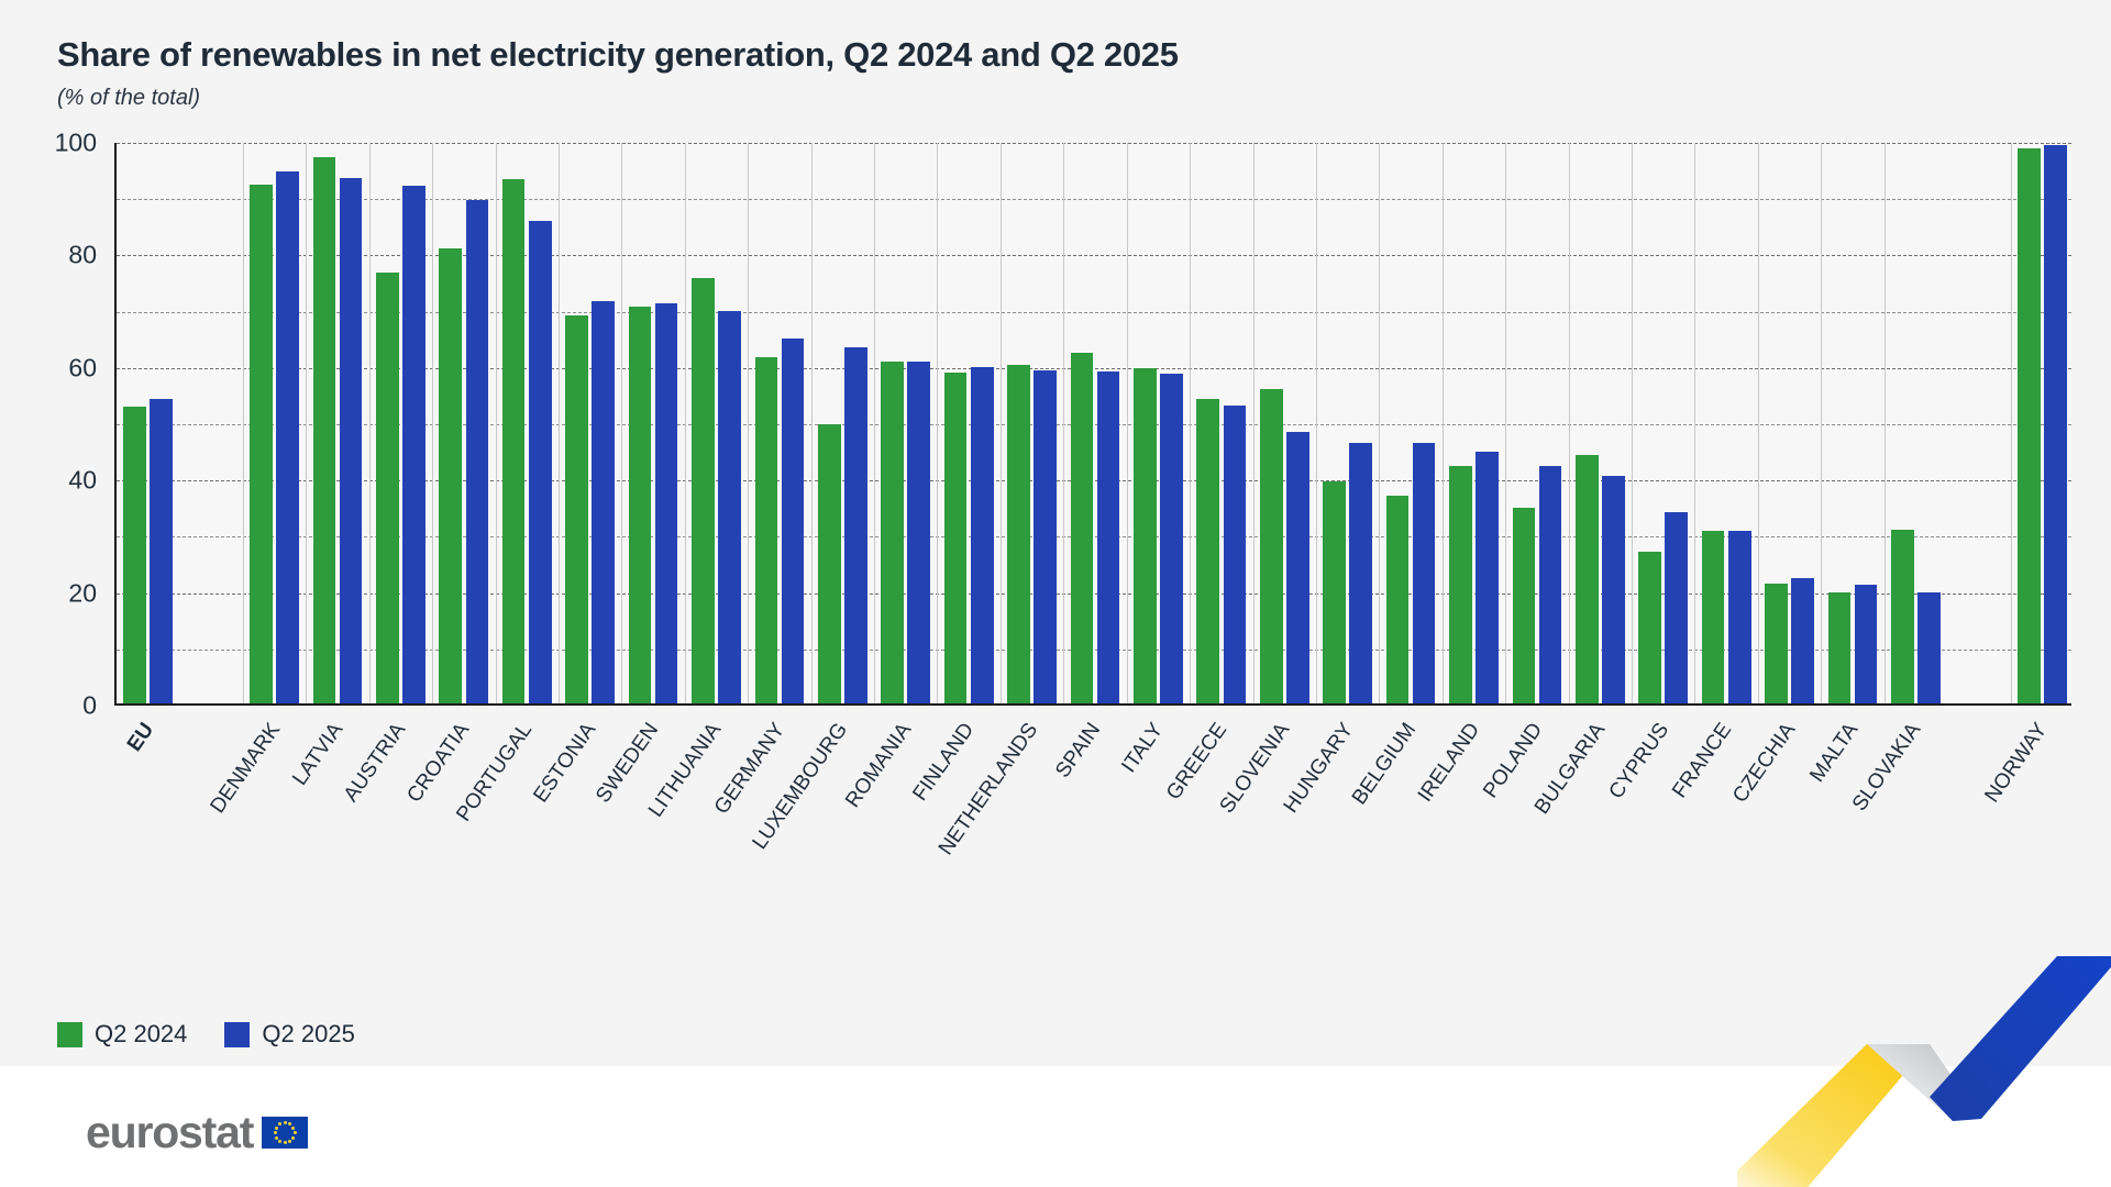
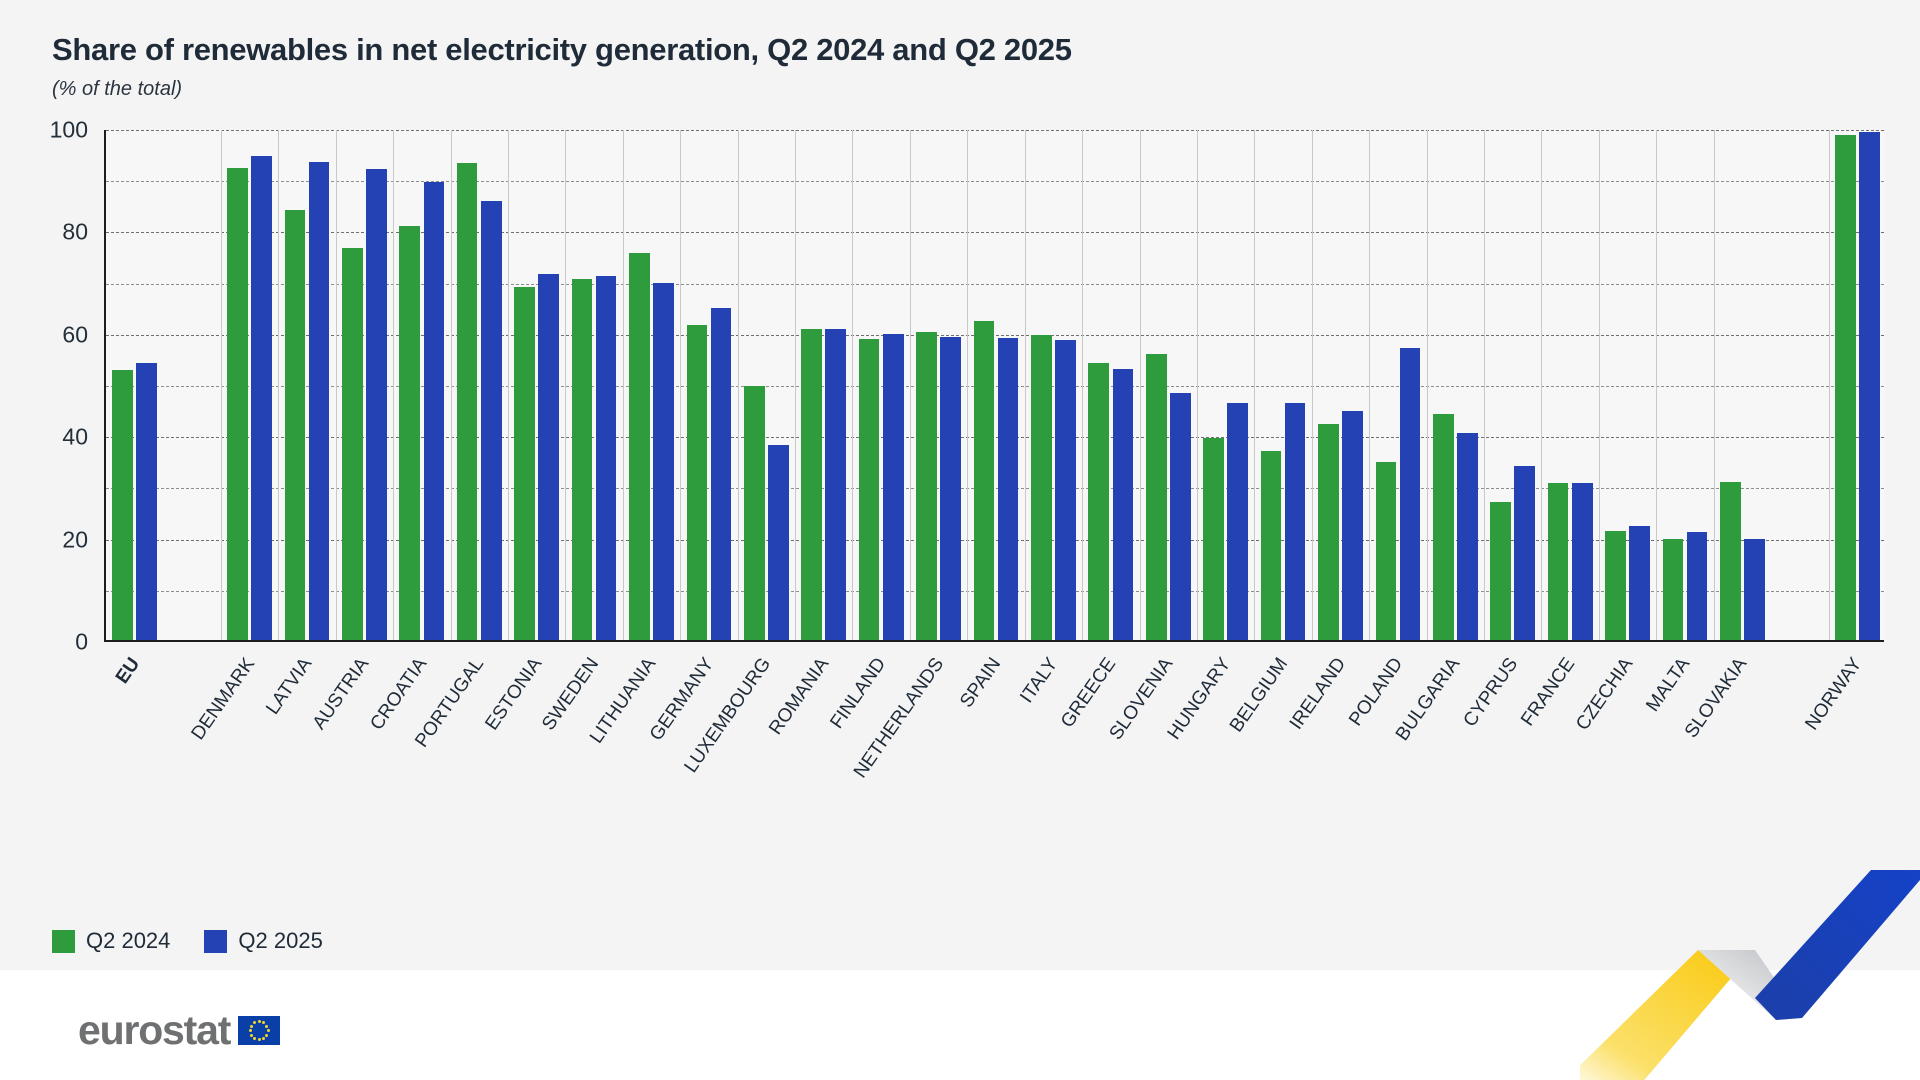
Q2 2024/LATVIA: 97 -> 84
Q2 2025/LUXEMBOURG: 63 -> 38
Q2 2025/POLAND: 42 -> 57
